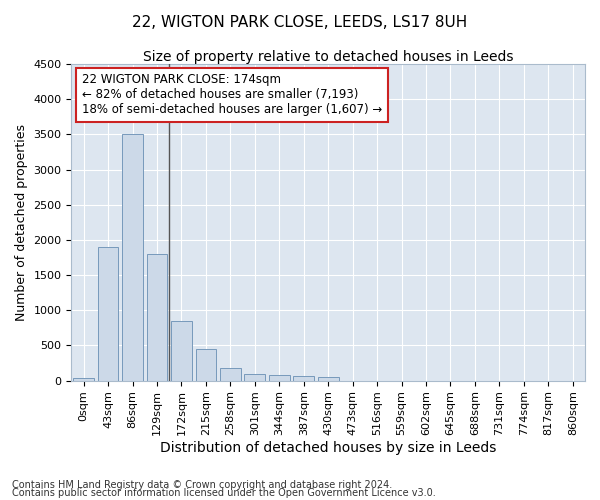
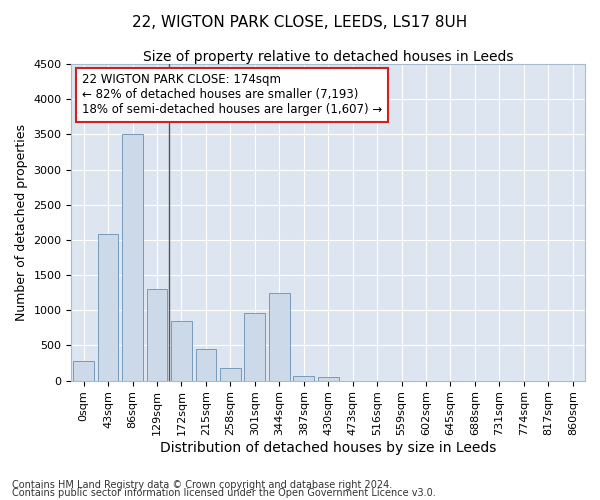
0sqm: 30 -> 280
43sqm: 1900 -> 2080
129sqm: 1800 -> 1300
301sqm: 100 -> 960
344sqm: 80 -> 1240
